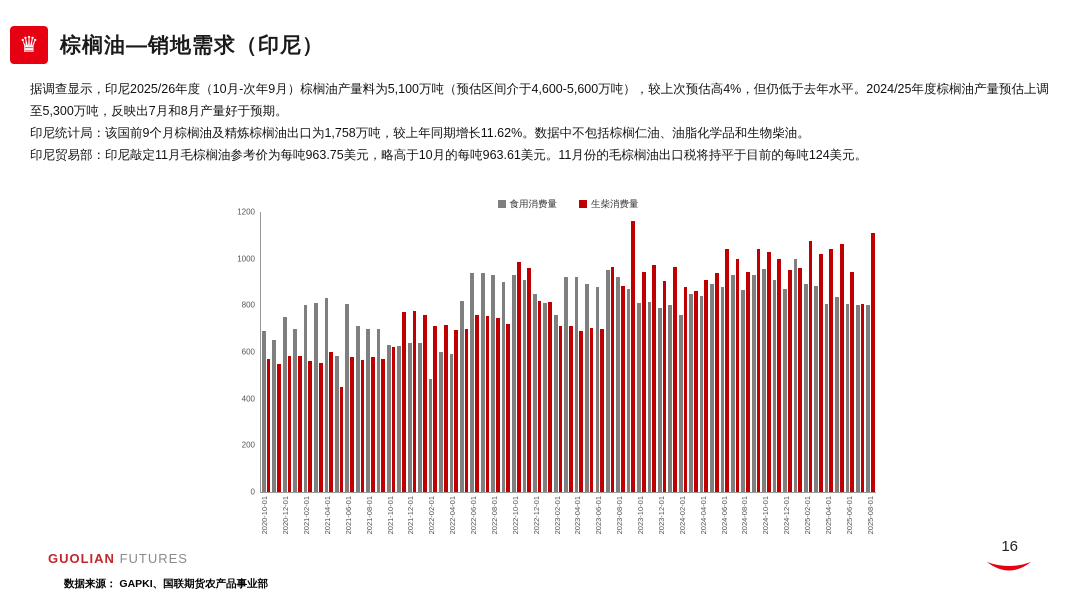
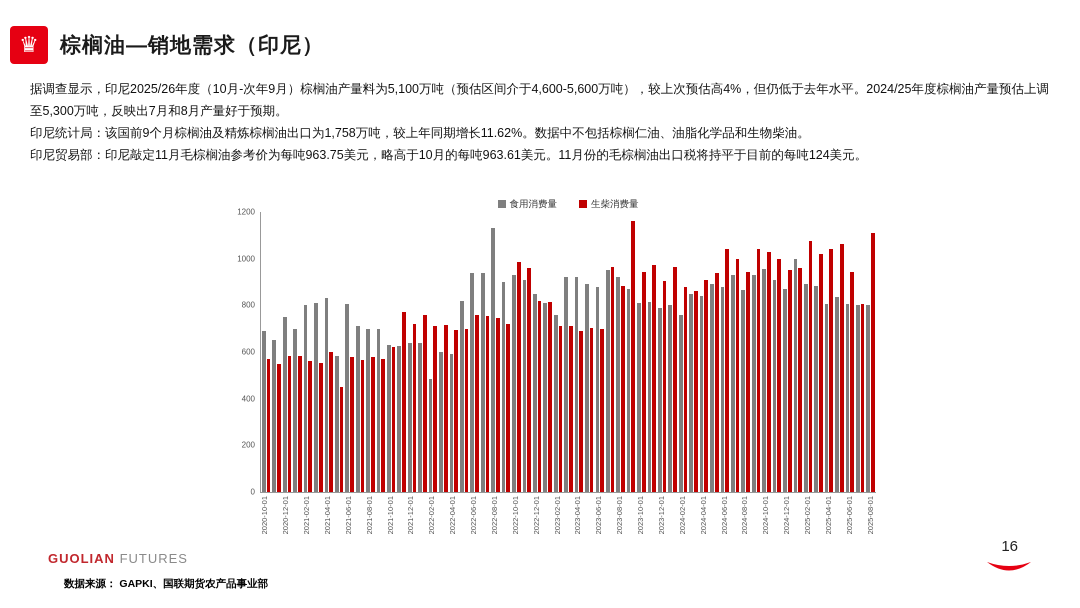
生柴消费量/2021-12-01: 780 -> 720
食用消费量/2022-08-01: 930 -> 1130
